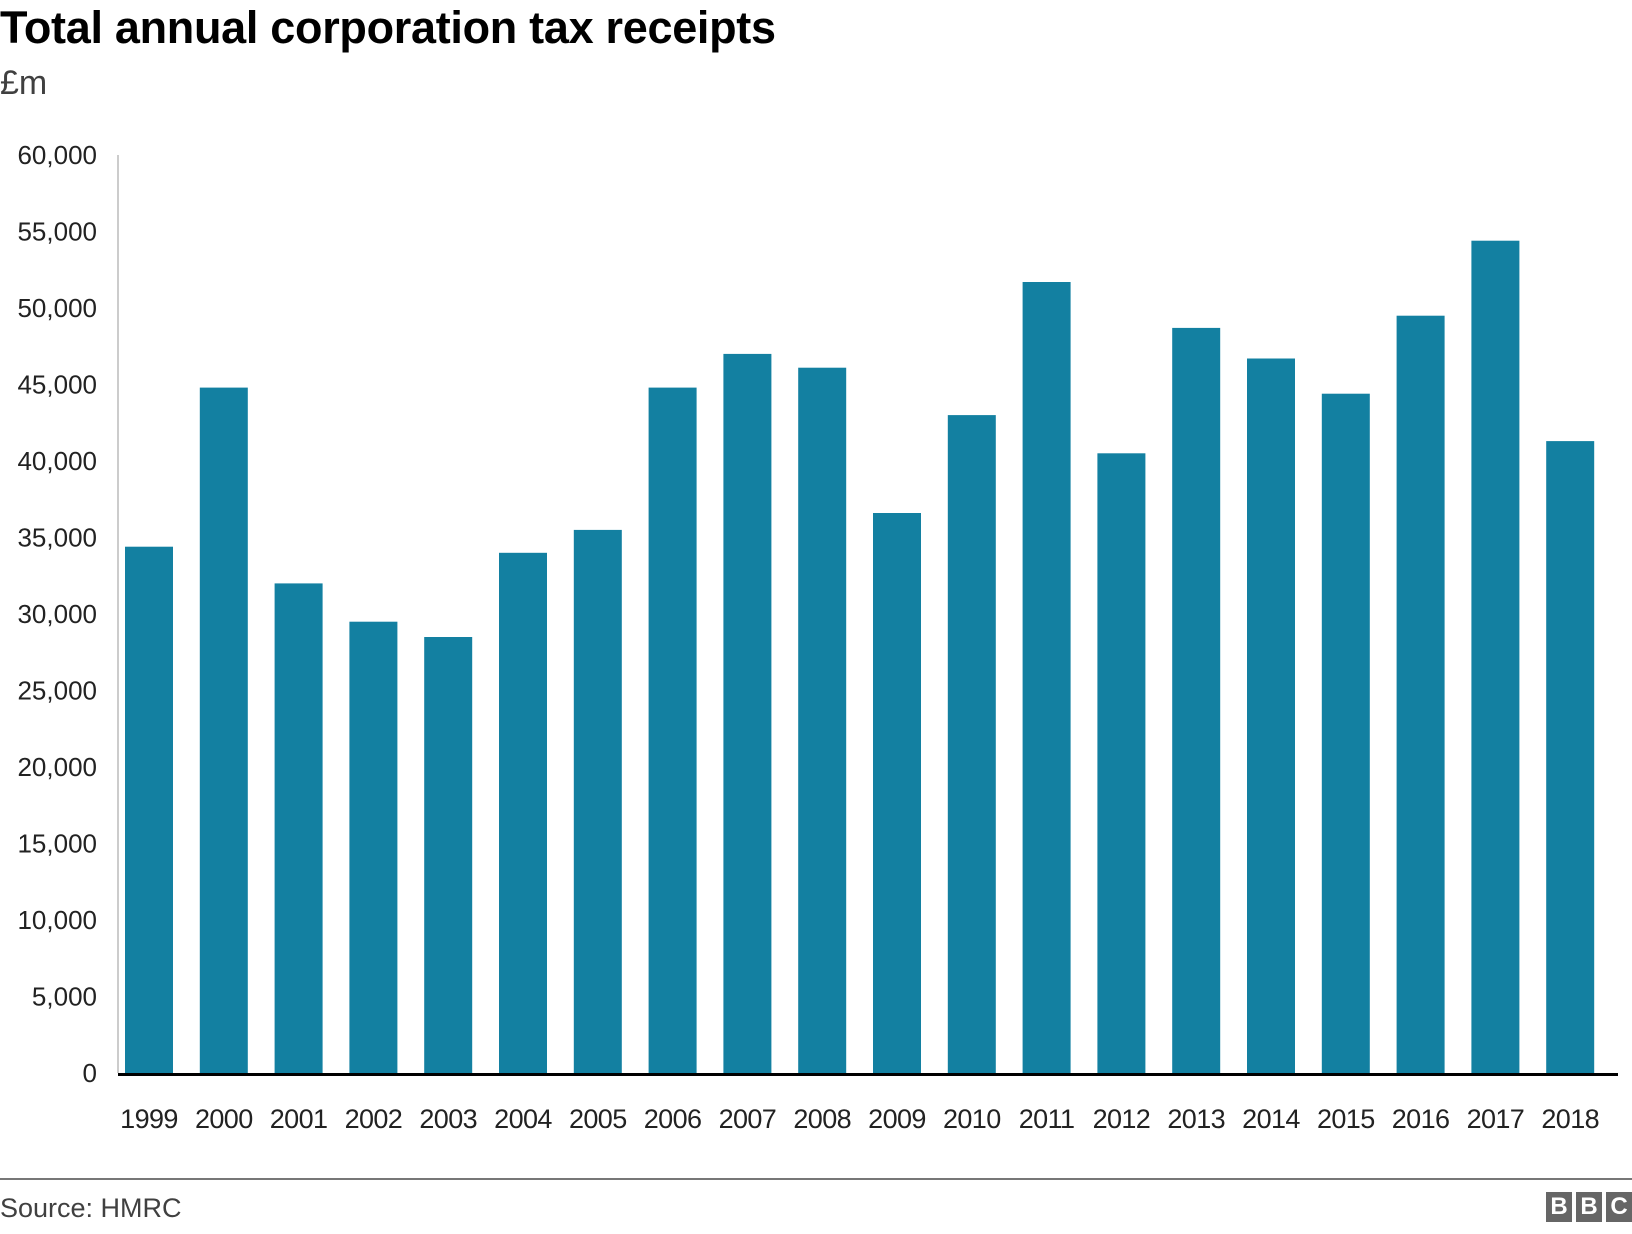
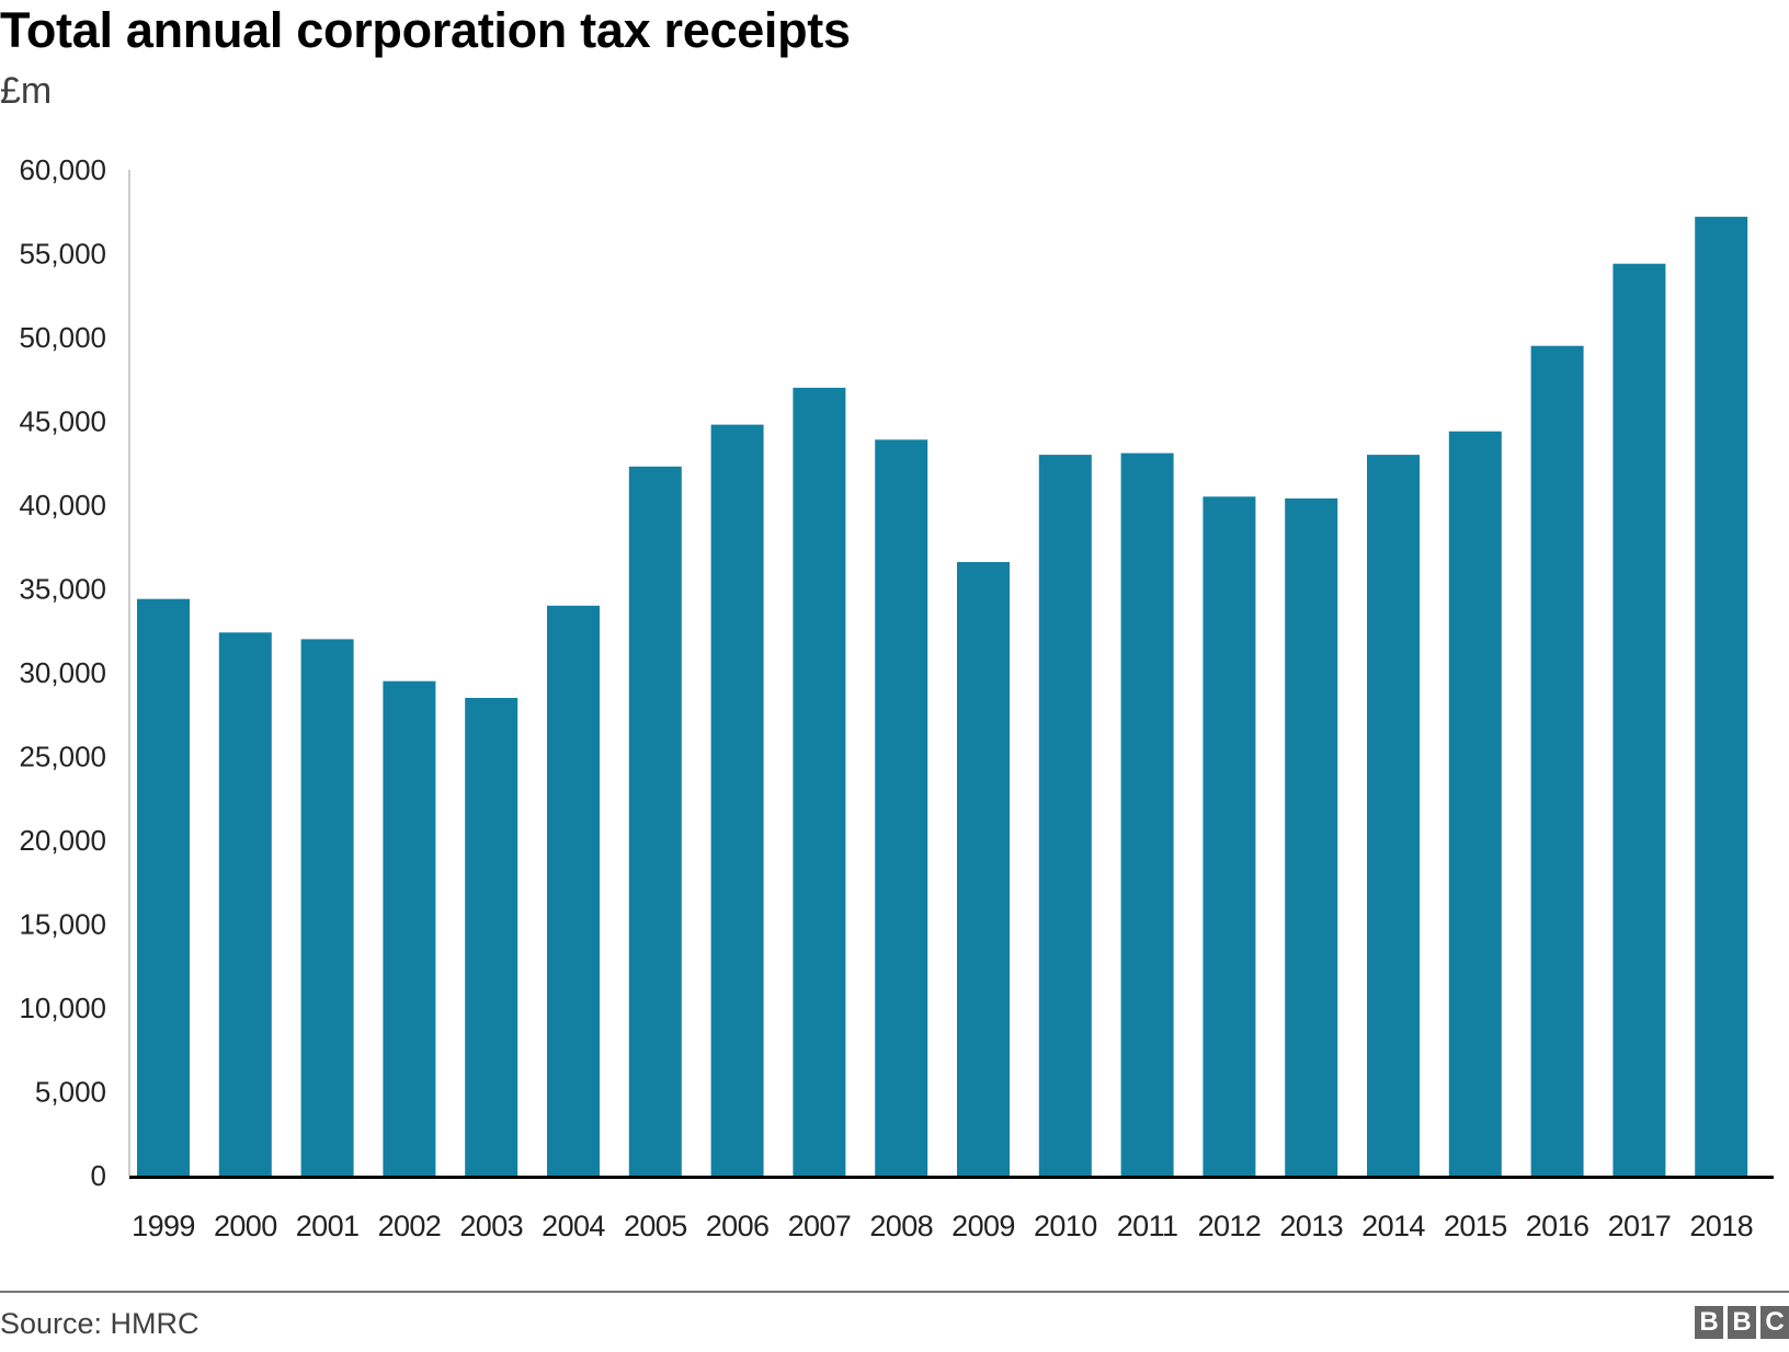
2000: 44800 -> 32400
2005: 35500 -> 42300
2008: 46100 -> 43900
2011: 51700 -> 43100
2013: 48700 -> 40400
2014: 46700 -> 43000
2018: 41300 -> 57200
